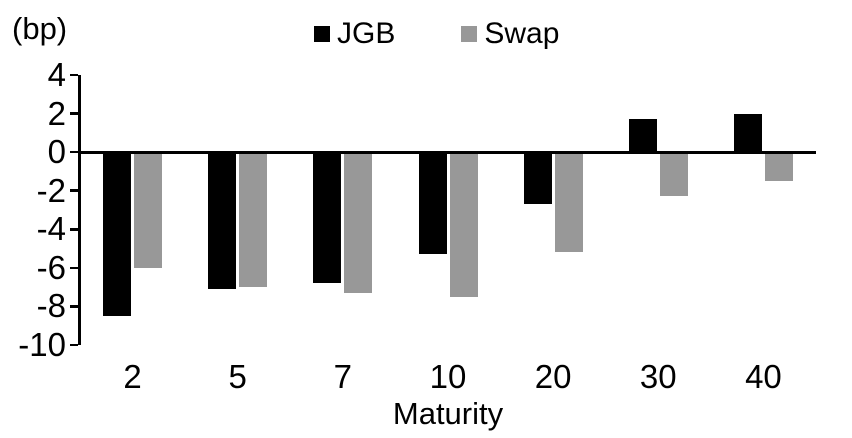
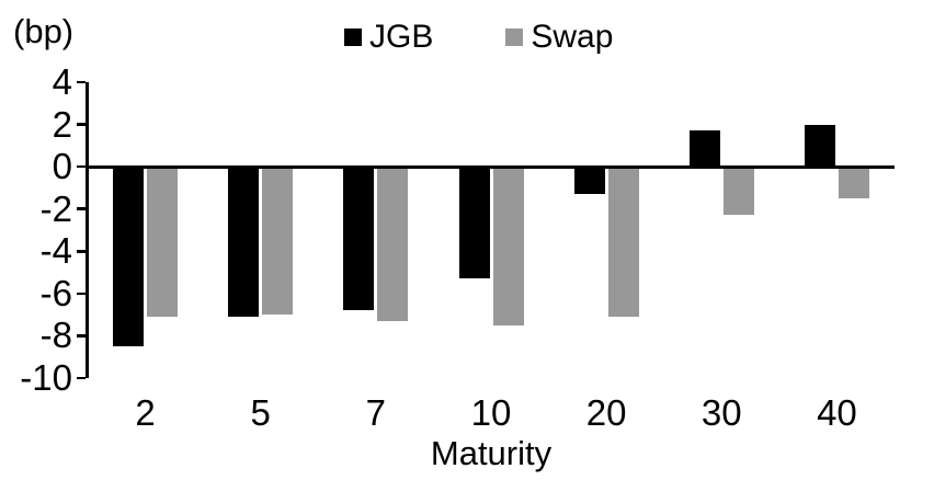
Swap/2: -6.0 -> -7.1
JGB/20: -2.7 -> -1.3
Swap/20: -5.2 -> -7.1
